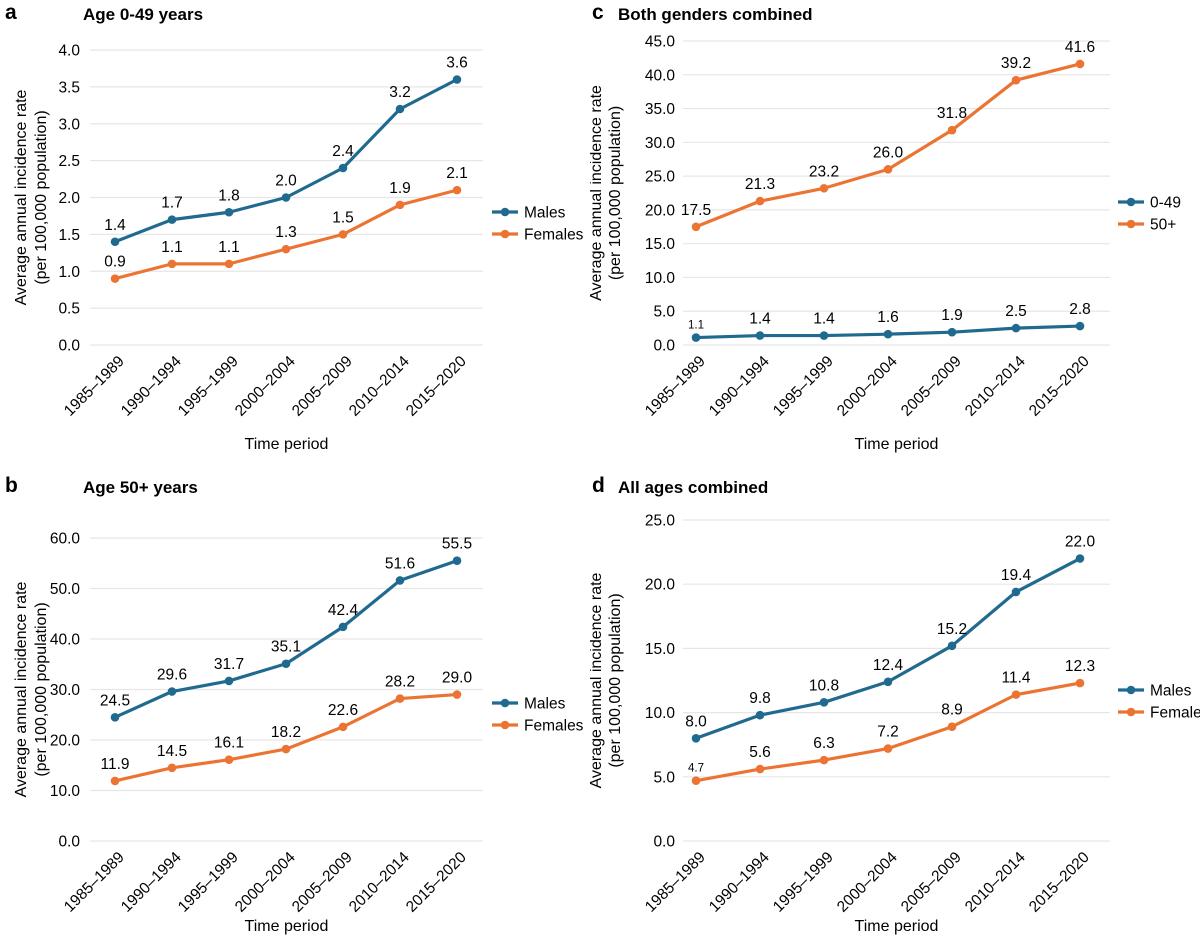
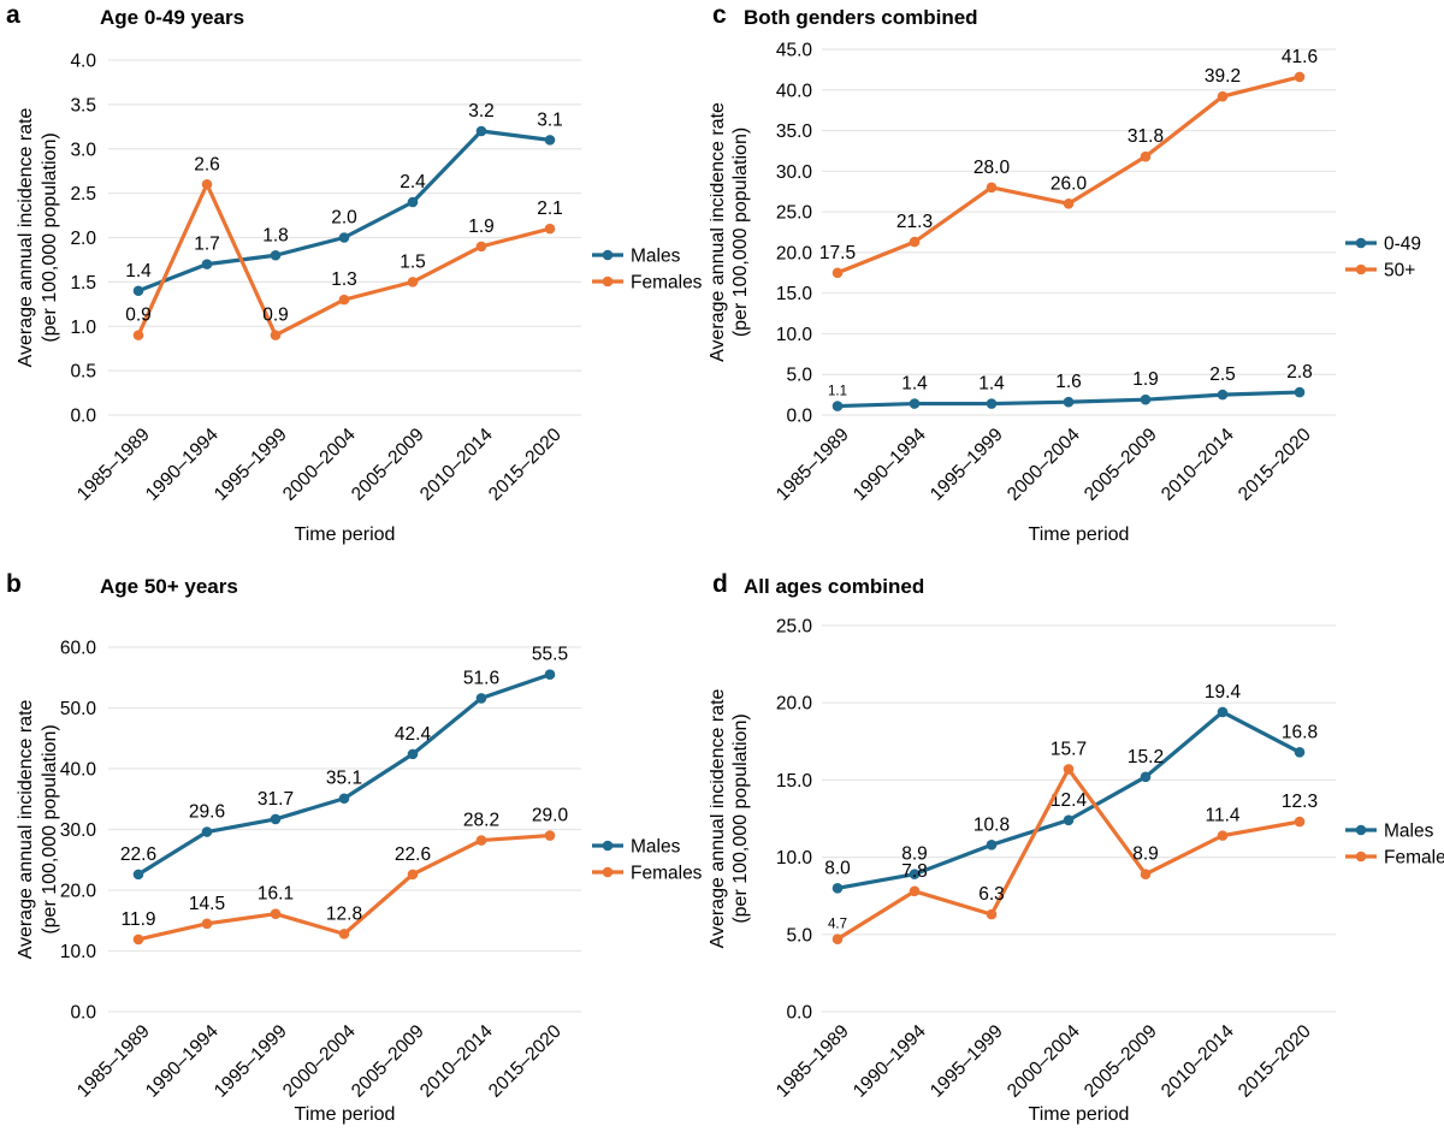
Age 0-49 years/Females/1990–1994: 1.1 -> 2.6
Age 0-49 years/Females/1995–1999: 1.1 -> 0.9
Age 0-49 years/Males/2015–2020: 3.6 -> 3.1
Both genders combined/50+/1995–1999: 23.2 -> 28.0
Age 50+ years/Males/1985–1989: 24.5 -> 22.6
Age 50+ years/Females/2000–2004: 18.2 -> 12.8
All ages combined/Males/1990–1994: 9.8 -> 8.9
All ages combined/Females/1990–1994: 5.6 -> 7.8
All ages combined/Females/2000–2004: 7.2 -> 15.7
All ages combined/Males/2015–2020: 22.0 -> 16.8
